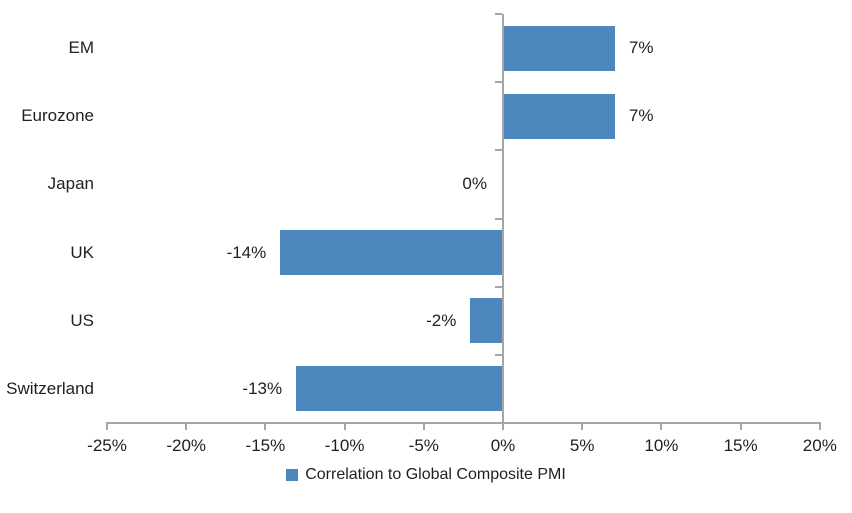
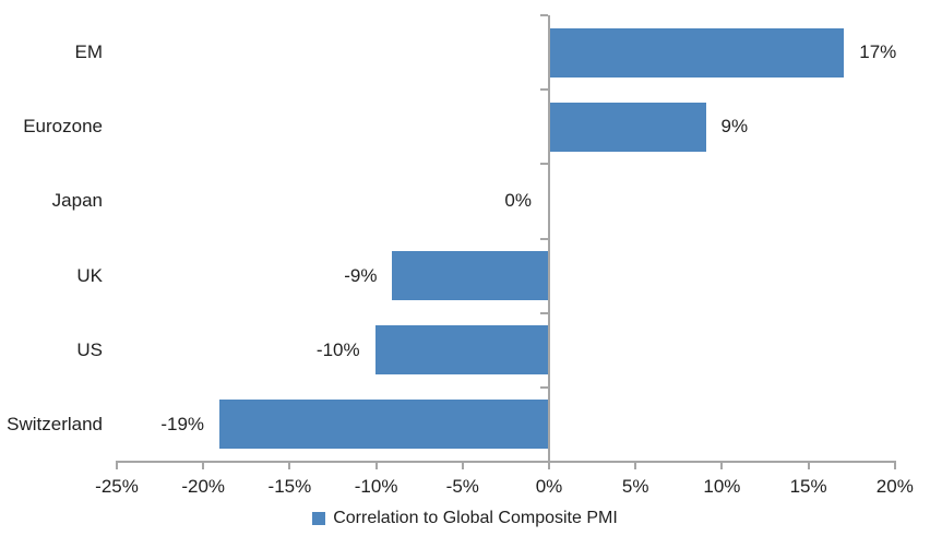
EM: 7% -> 17%
Eurozone: 7% -> 9%
UK: -14% -> -9%
US: -2% -> -10%
Switzerland: -13% -> -19%
